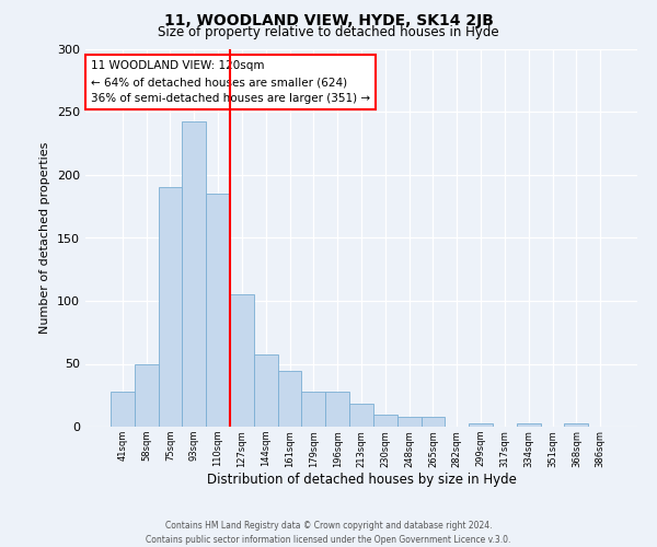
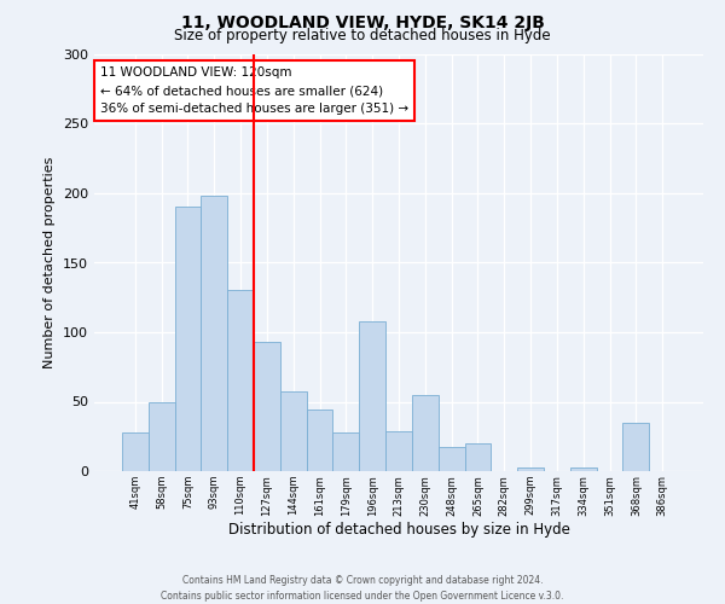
93sqm: 243 -> 198
110sqm: 185 -> 130
127sqm: 105 -> 93
196sqm: 28 -> 108
213sqm: 18 -> 29
230sqm: 10 -> 55
248sqm: 8 -> 17
265sqm: 8 -> 20
368sqm: 3 -> 35
